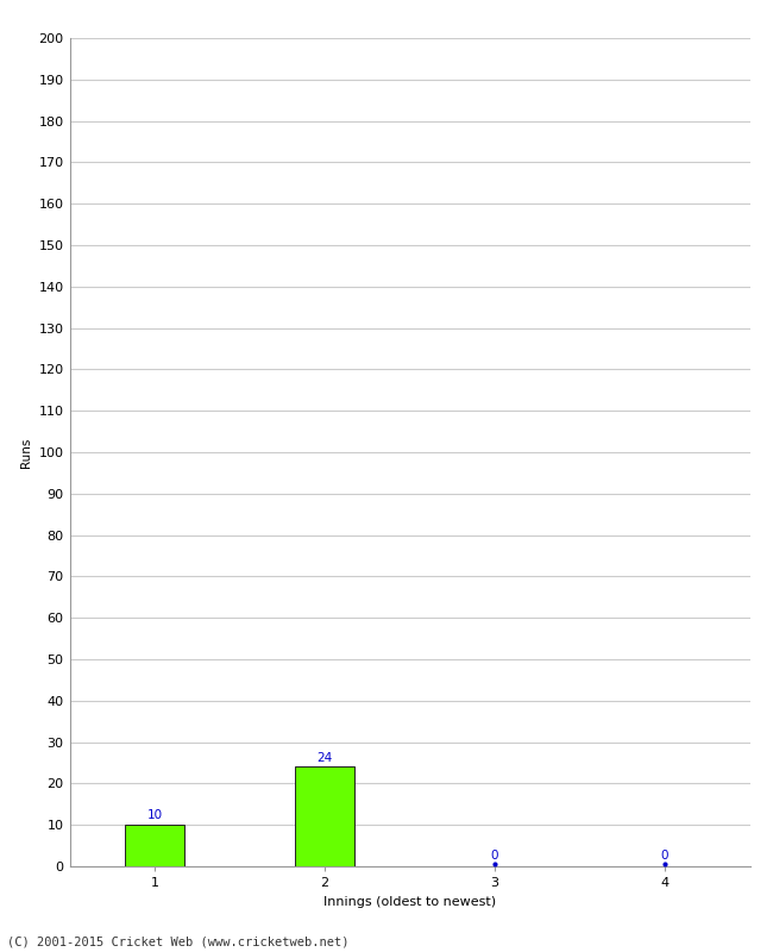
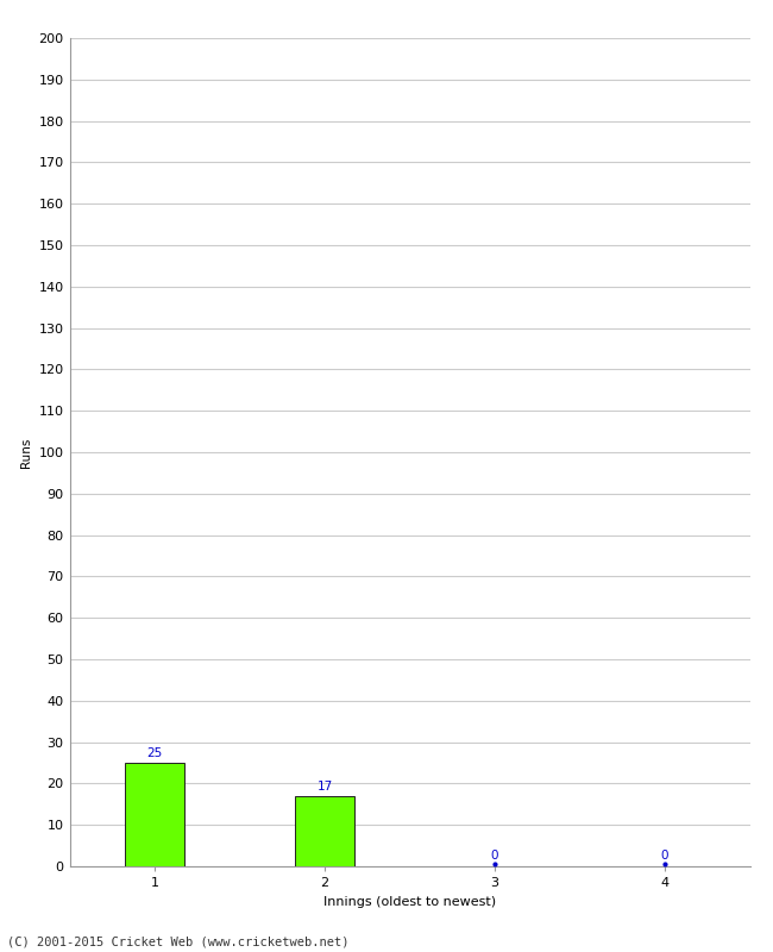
1: 10 -> 25
2: 24 -> 17
